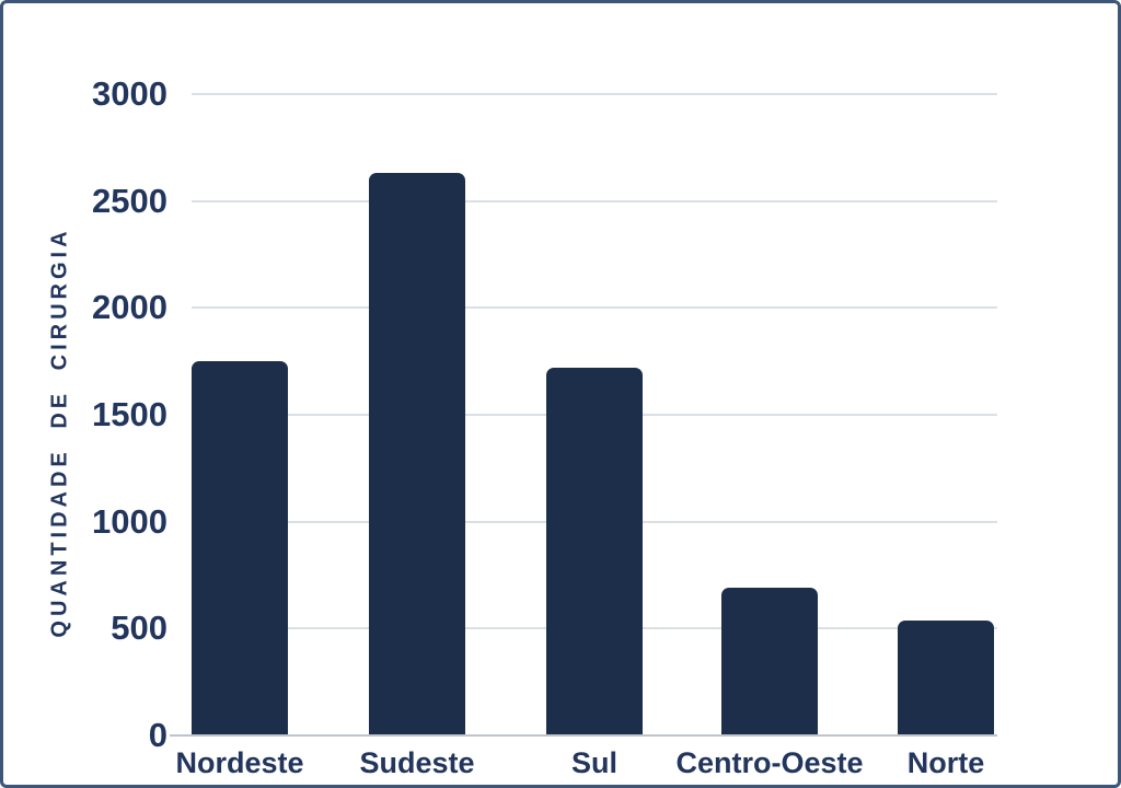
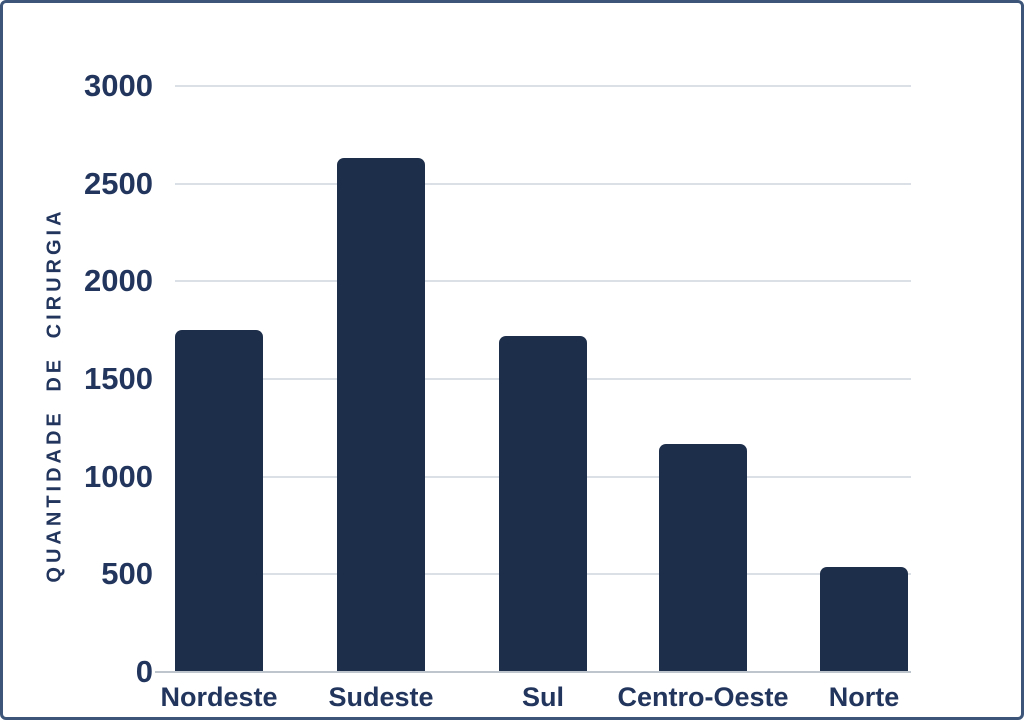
Centro-Oeste: 690 -> 1160
